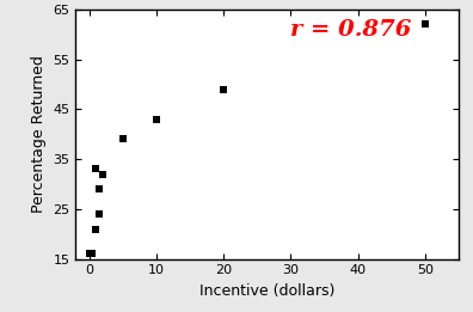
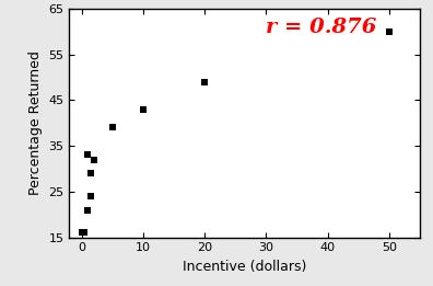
50: 62 -> 60
